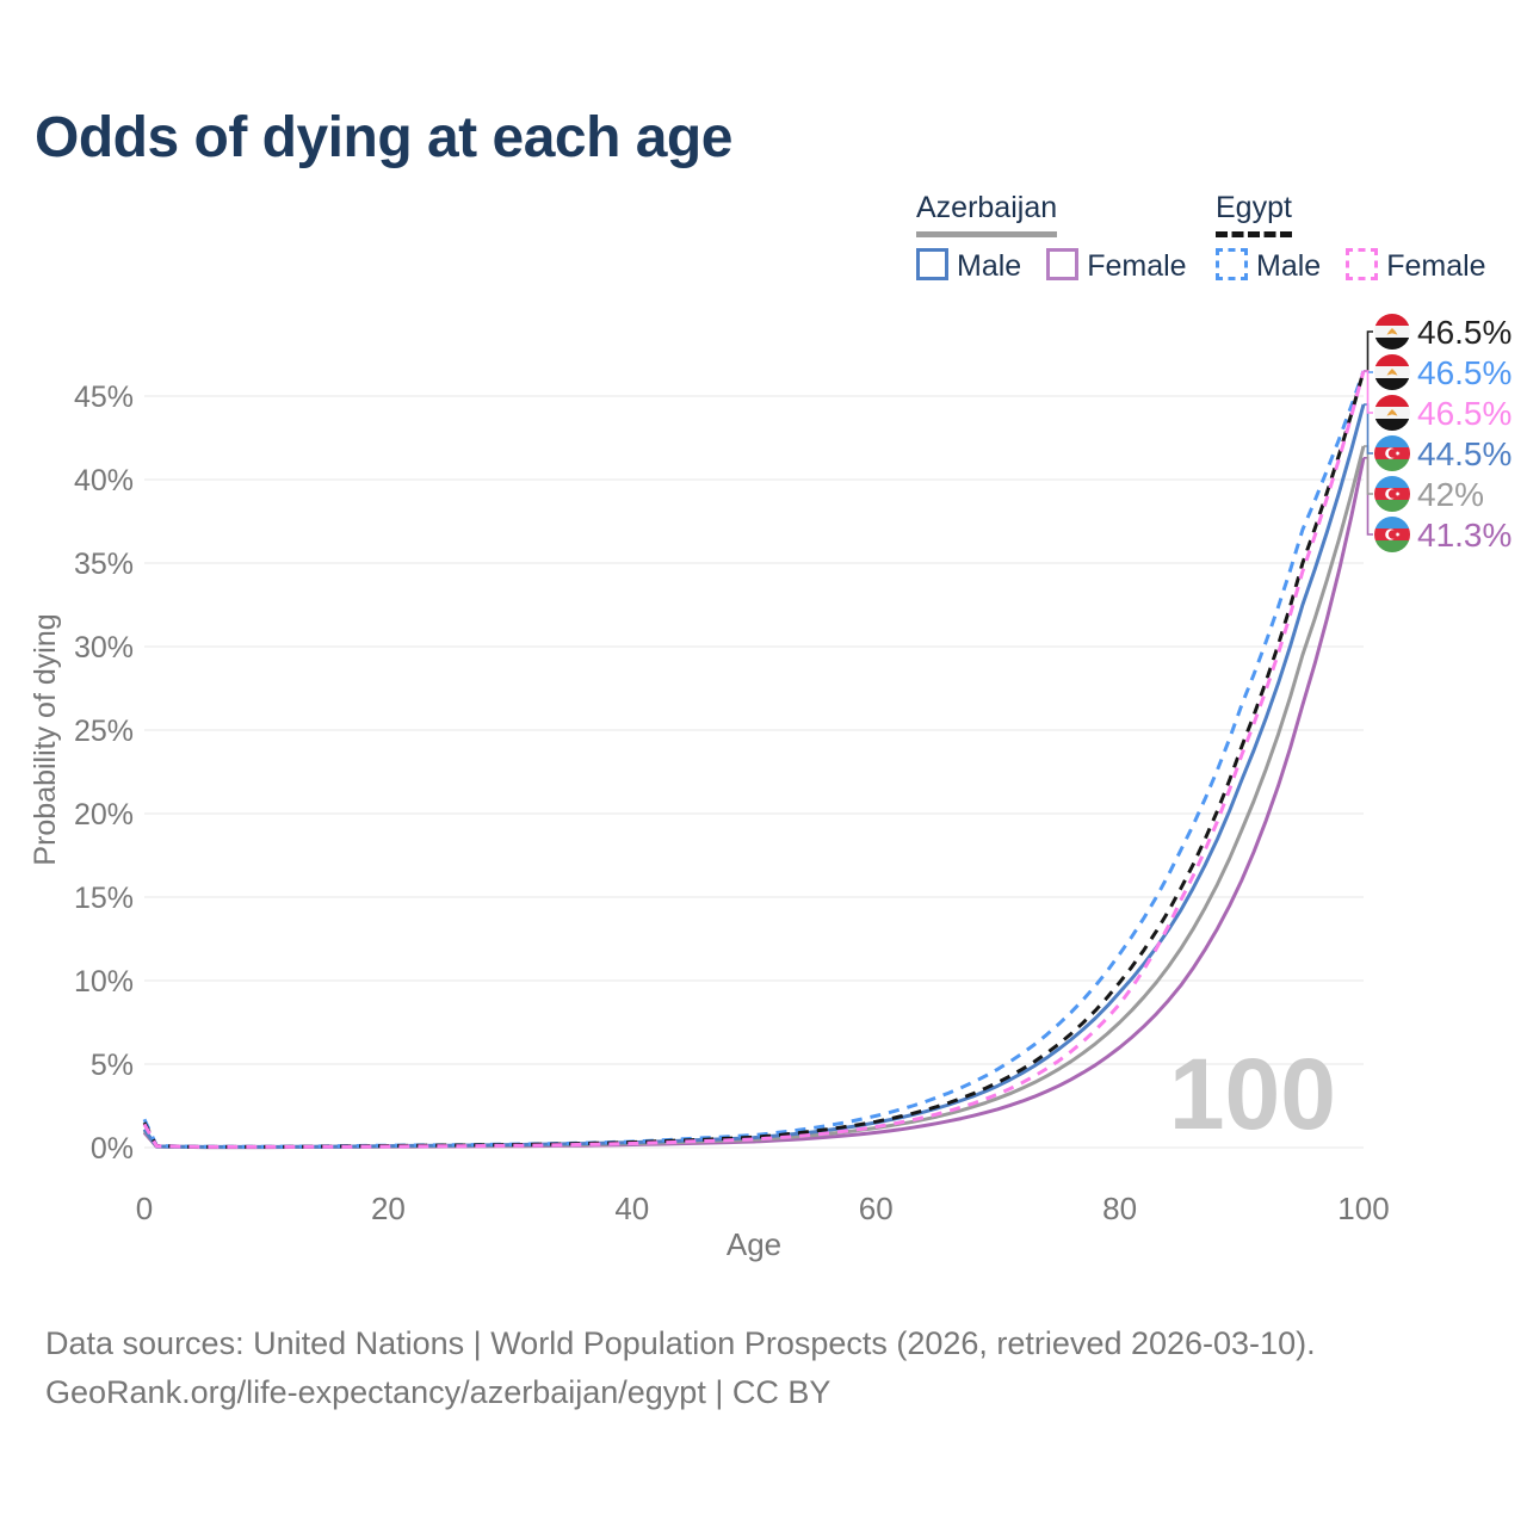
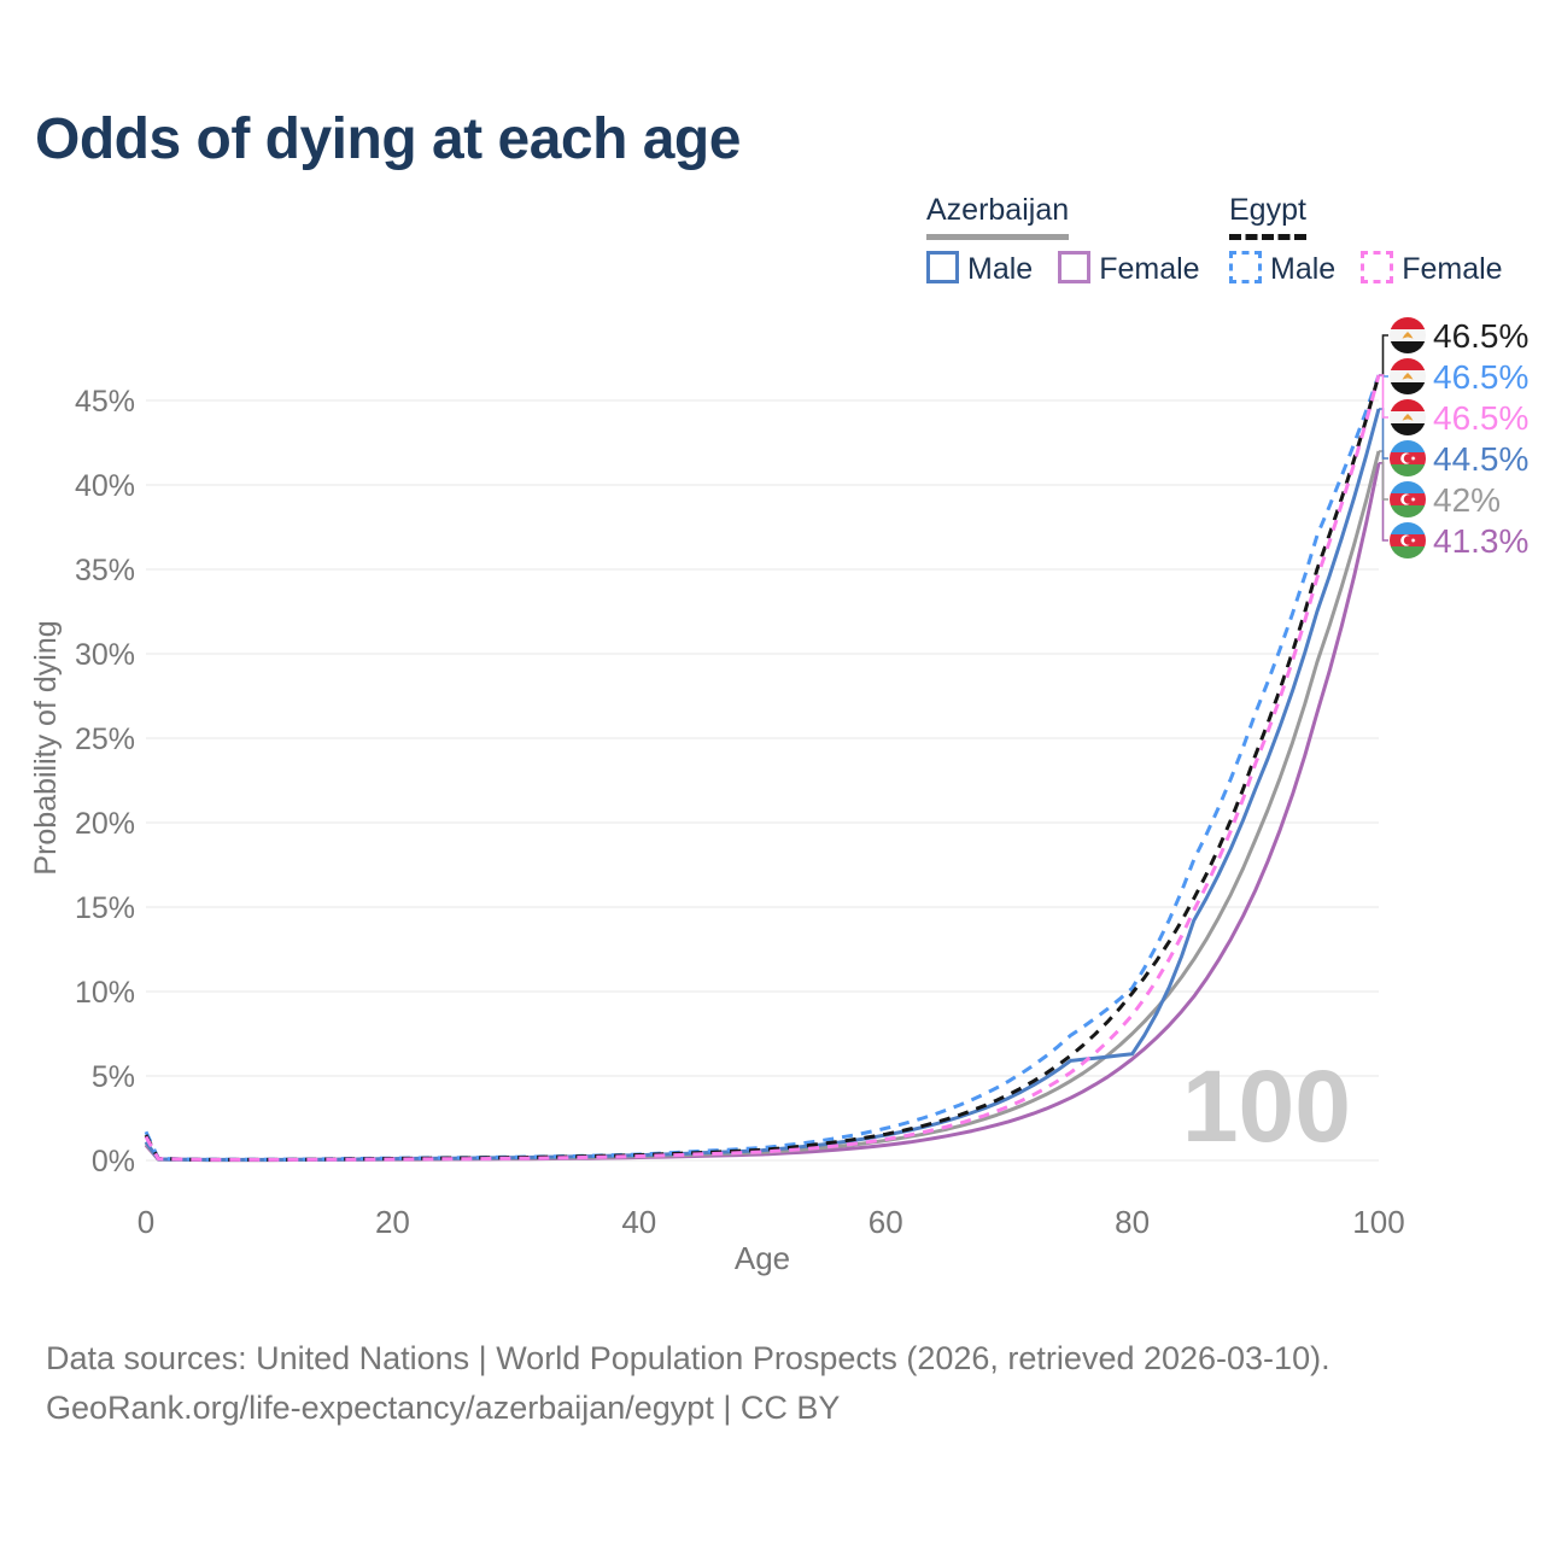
Azerbaijan Male/80: 9.3% -> 6.3%
Egypt Male/80: 11.6% -> 10.2%
